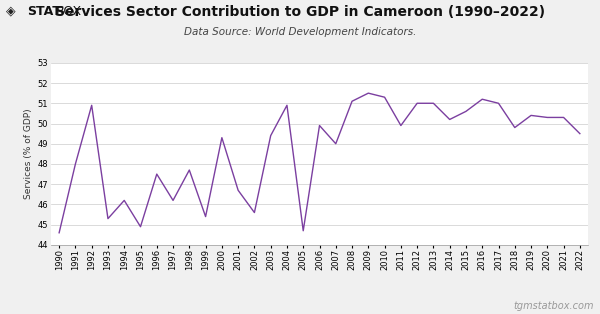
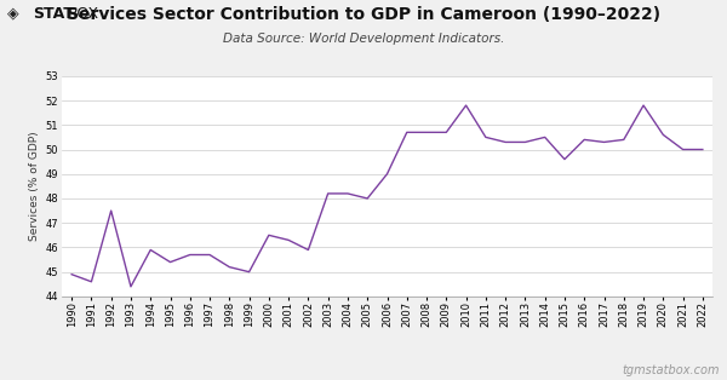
1990: 44.6 -> 44.9
1991: 48.0 -> 44.6
1992: 50.9 -> 47.5
1993: 45.3 -> 44.4
1994: 46.2 -> 45.9
1995: 44.9 -> 45.4
1996: 47.5 -> 45.7
1997: 46.2 -> 45.7
1998: 47.7 -> 45.2
1999: 45.4 -> 45.0
2000: 49.3 -> 46.5
2001: 46.7 -> 46.3
2002: 45.6 -> 45.9
2003: 49.4 -> 48.2
2004: 50.9 -> 48.2
2005: 44.7 -> 48.0
2006: 49.9 -> 49.0
2007: 49.0 -> 50.7
2008: 51.1 -> 50.7
2009: 51.5 -> 50.7
2010: 51.3 -> 51.8
2011: 49.9 -> 50.5
2012: 51.0 -> 50.3
2013: 51.0 -> 50.3
2014: 50.2 -> 50.5
2015: 50.6 -> 49.6
2016: 51.2 -> 50.4
2017: 51.0 -> 50.3
2018: 49.8 -> 50.4
2019: 50.4 -> 51.8
2020: 50.3 -> 50.6
2021: 50.3 -> 50.0
2022: 49.5 -> 50.0
